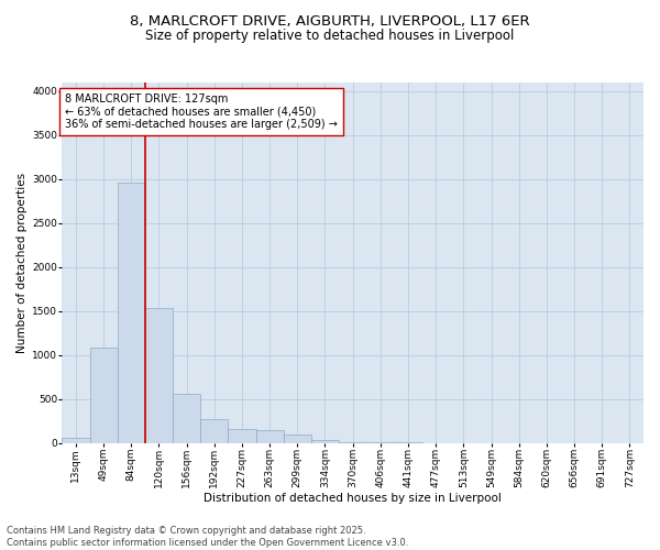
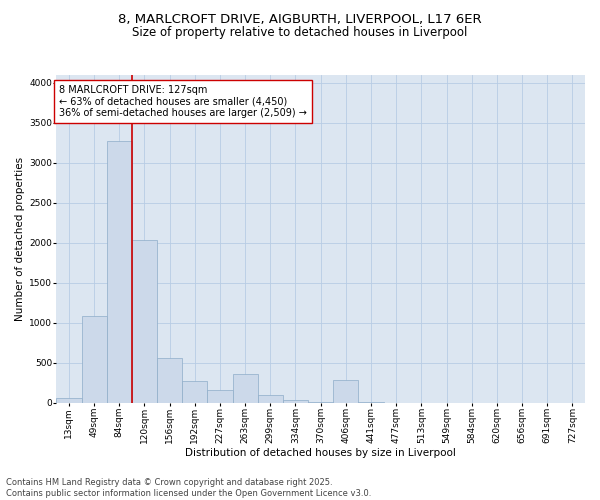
84sqm: 2960 -> 3280
120sqm: 1540 -> 2040
263sqm: 150 -> 360
406sqm: 10 -> 280
